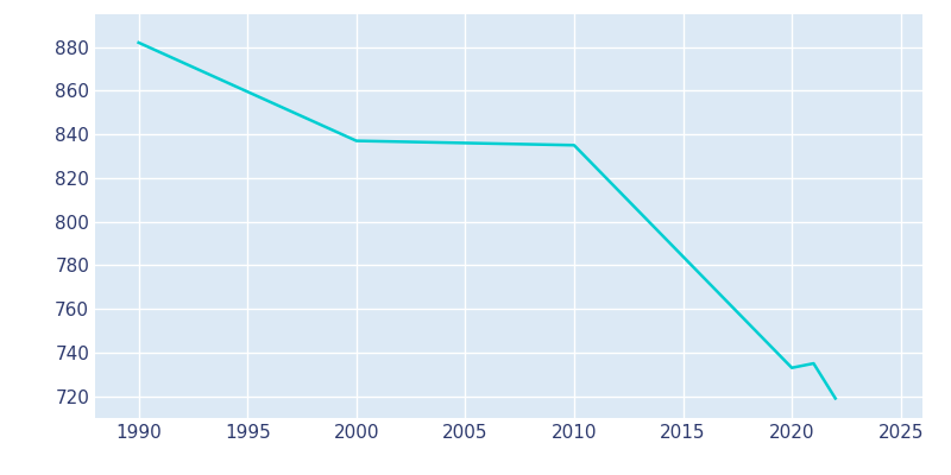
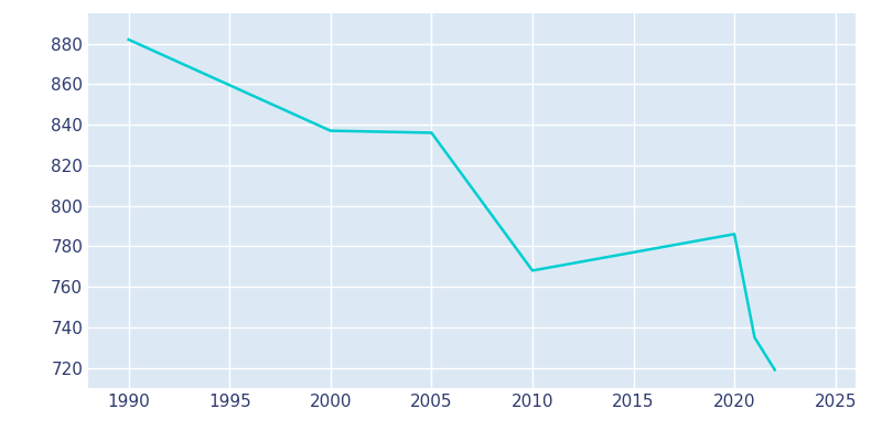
2010: 835 -> 768
2020: 733 -> 786
